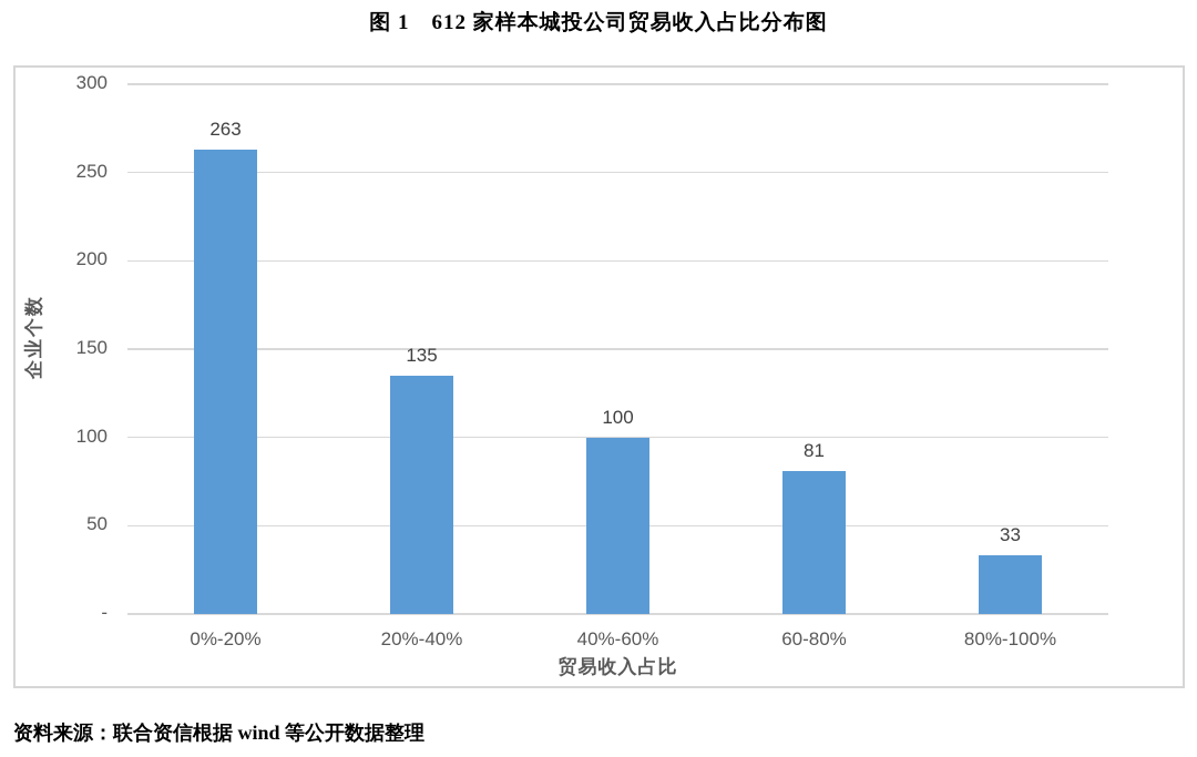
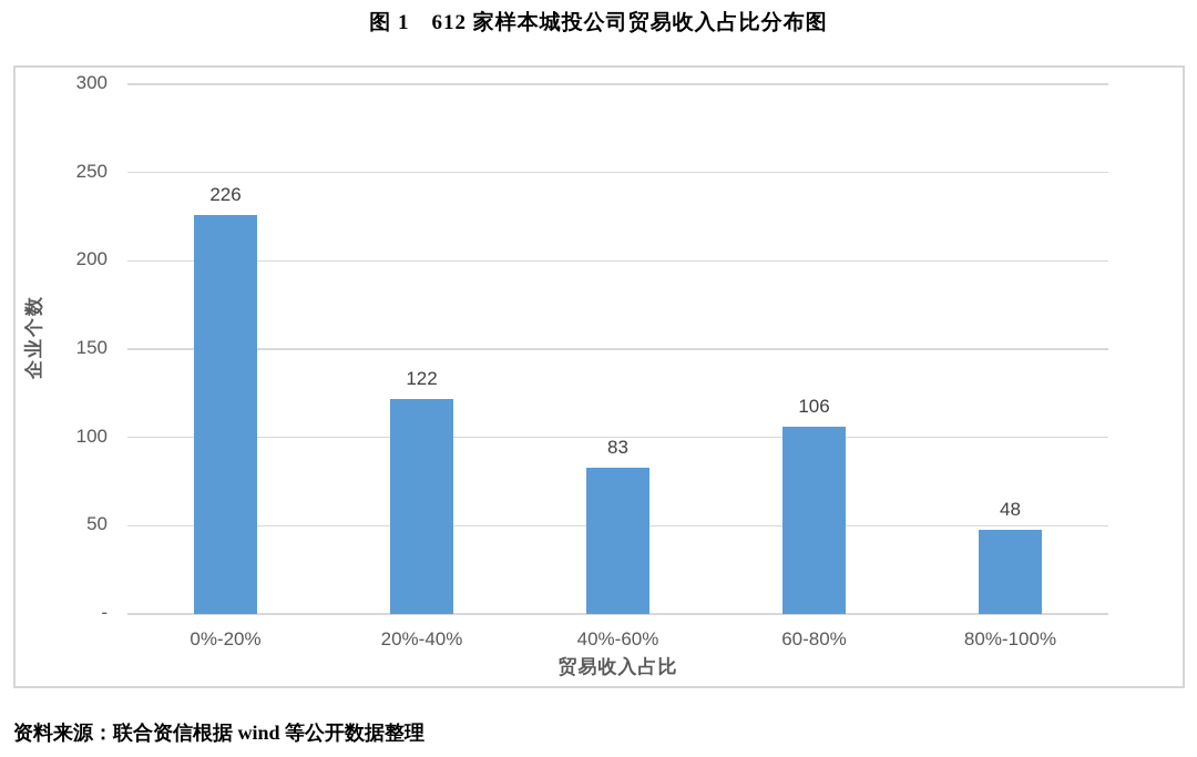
0%-20%: 263 -> 226
20%-40%: 135 -> 122
40%-60%: 100 -> 83
60-80%: 81 -> 106
80%-100%: 33 -> 48
